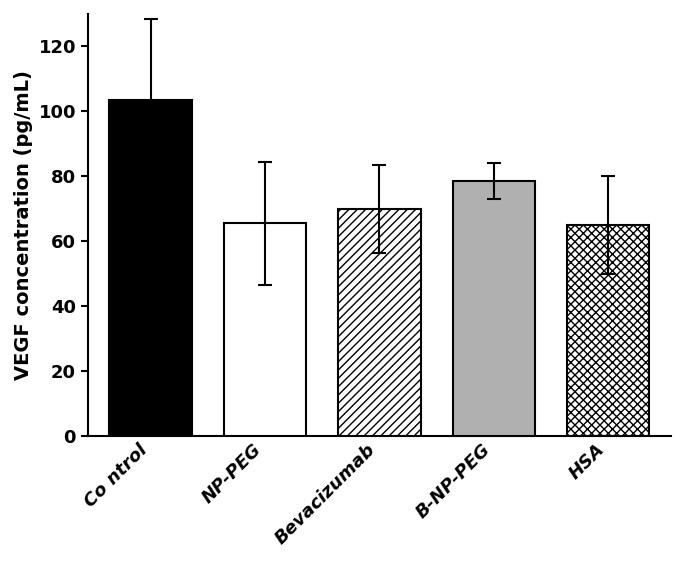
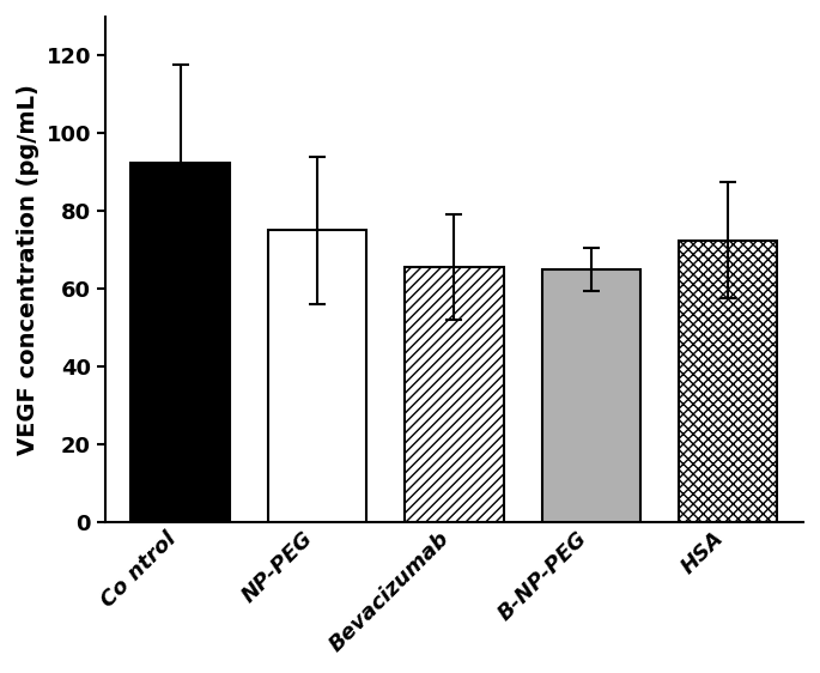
Co ntrol: 103.5 -> 92.5
NP-PEG: 65.5 -> 75.0
Bevacizumab: 70.0 -> 65.5
B-NP-PEG: 78.5 -> 65.0
HSA: 65.0 -> 72.5
